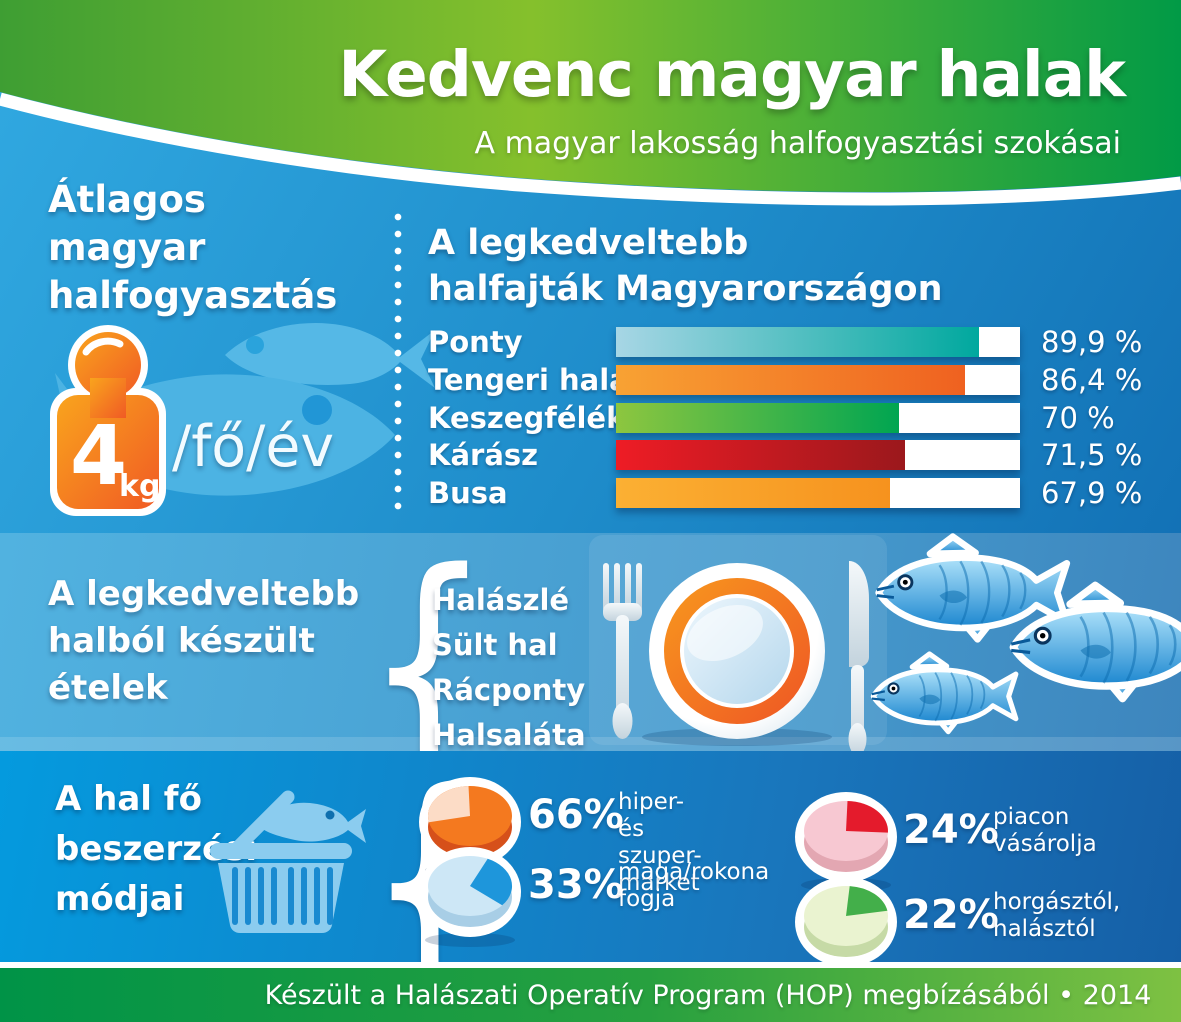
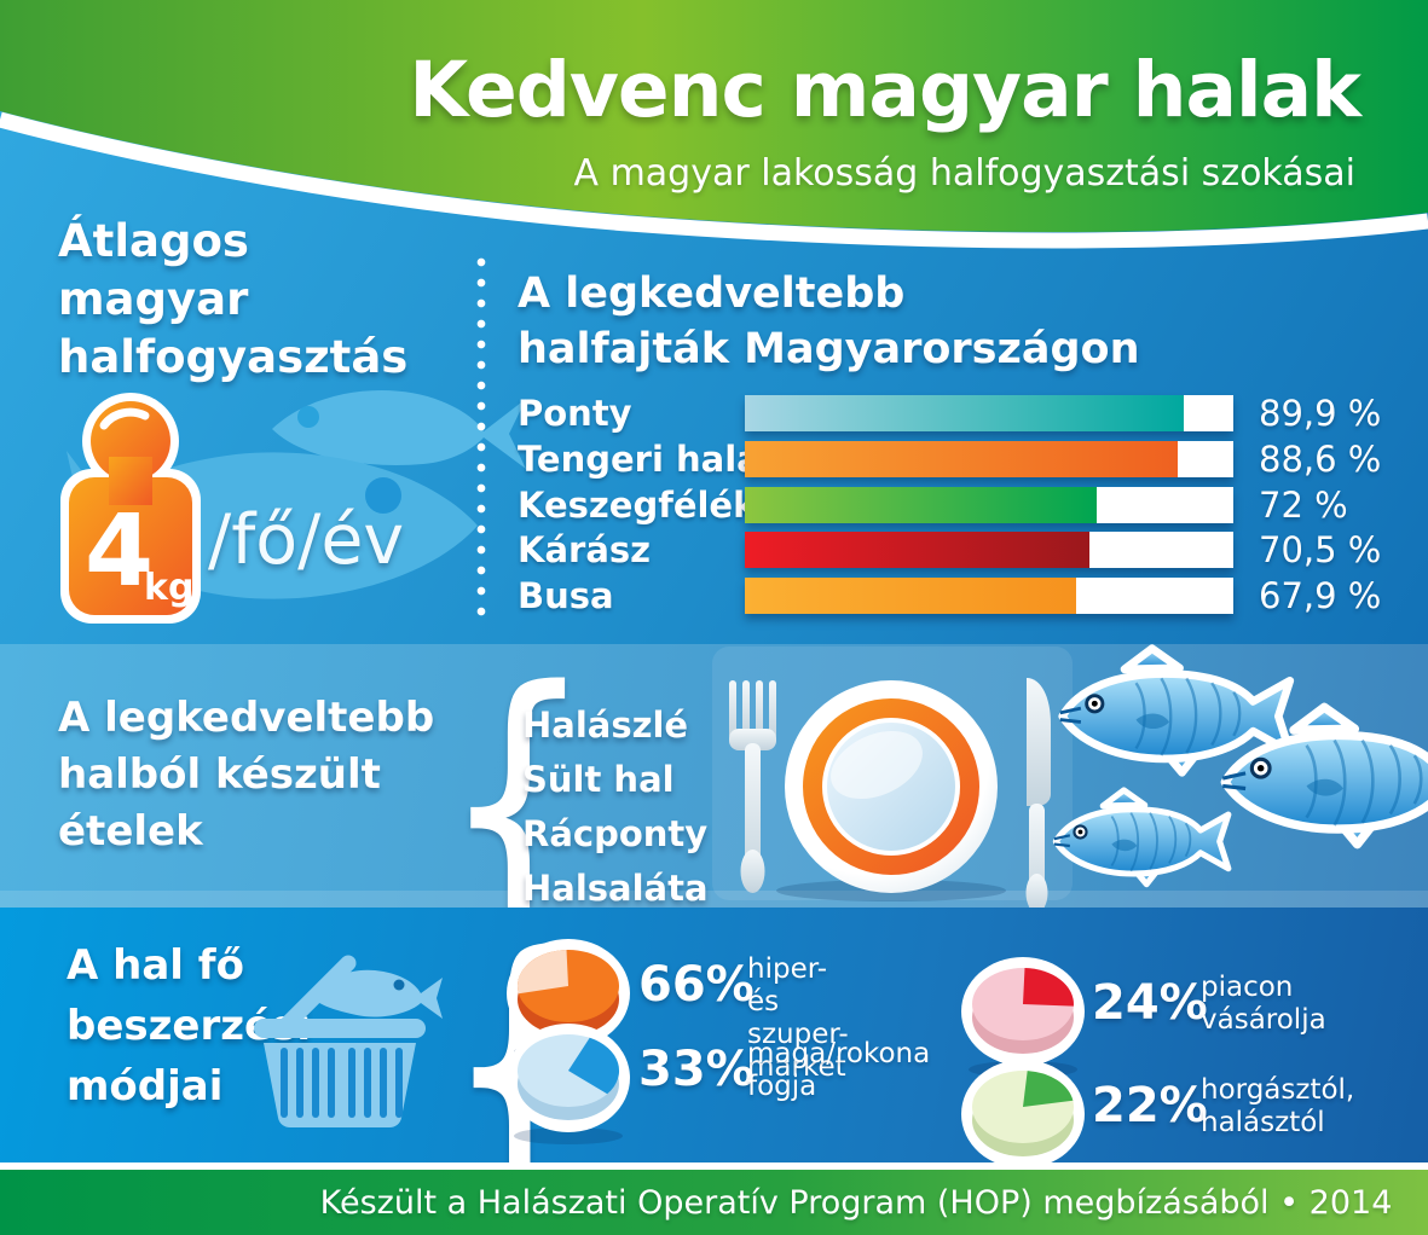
A legkedveltebb halfajták Magyarországon/Tengeri halak: 86,4 -> 88,6
A legkedveltebb halfajták Magyarországon/Keszegfélék: 70 -> 72
A legkedveltebb halfajták Magyarországon/Kárász: 71,5 -> 70,5
